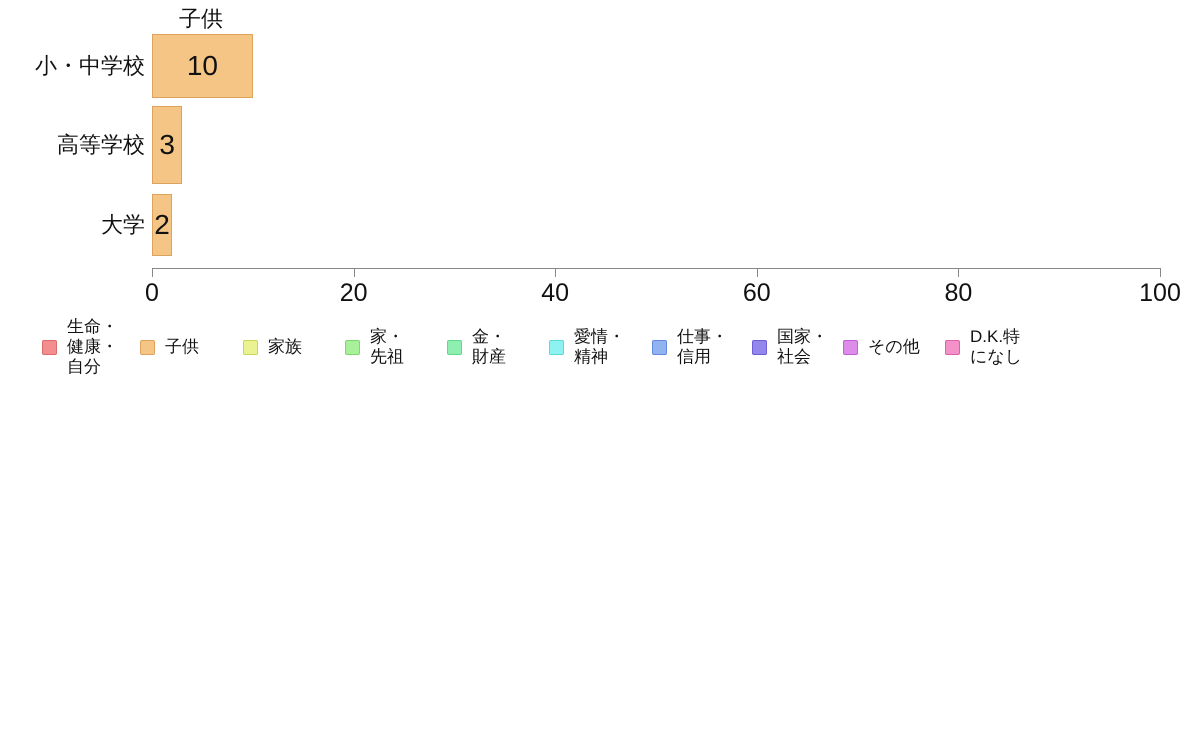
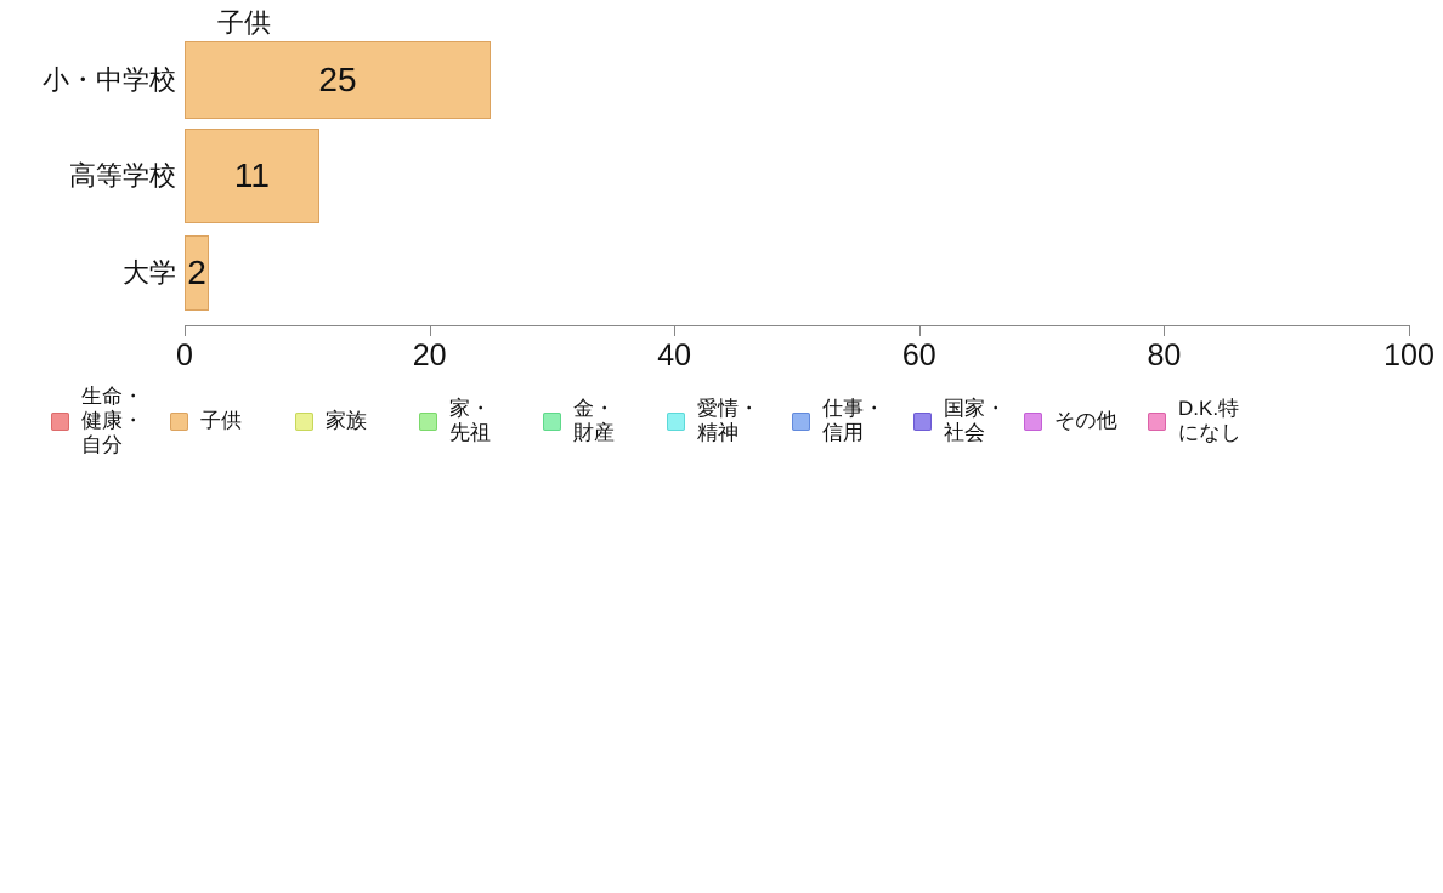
小・中学校: 10 -> 25
高等学校: 3 -> 11
